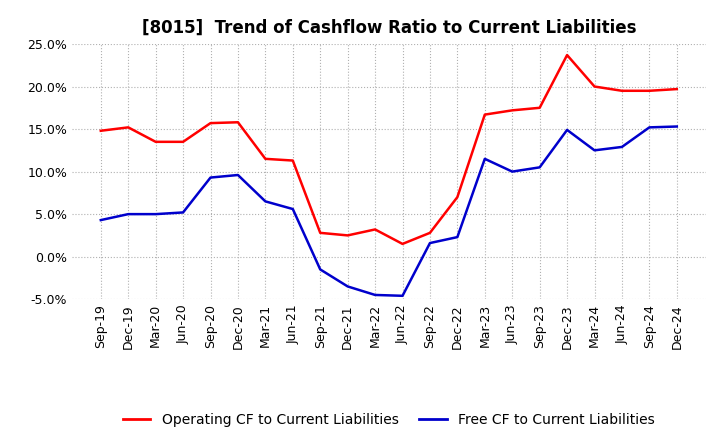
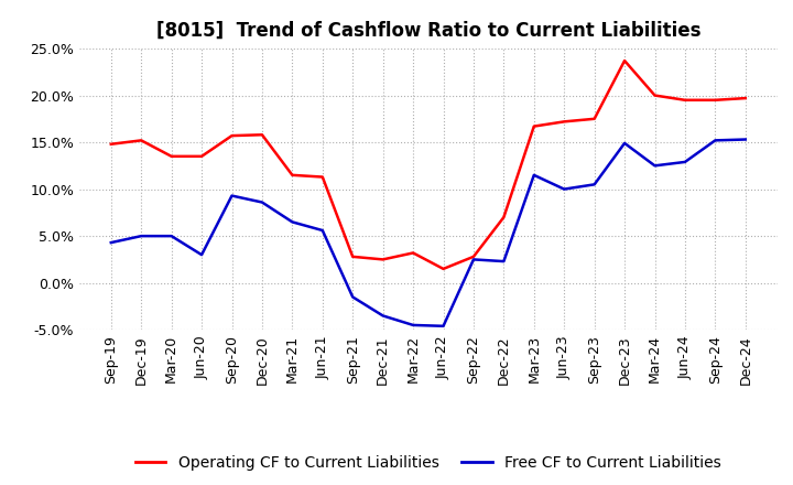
Free CF to Current Liabilities/Jun-20: 5.2% -> 3.0%
Free CF to Current Liabilities/Dec-20: 9.6% -> 8.6%
Free CF to Current Liabilities/Sep-22: 1.6% -> 2.5%
